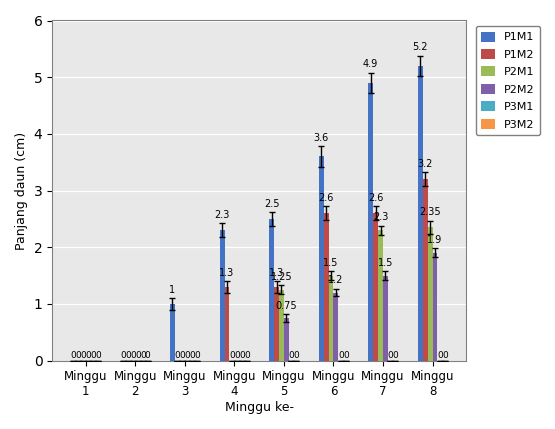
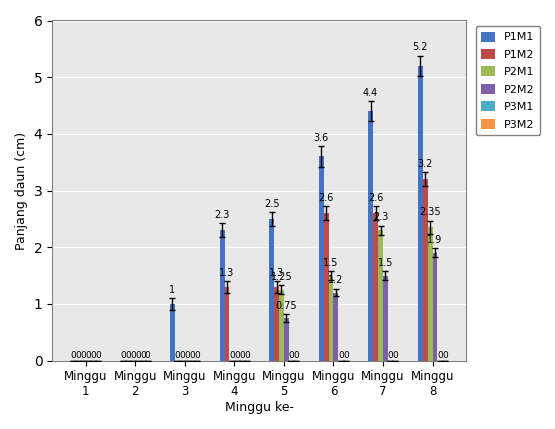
P1M1/Minggu 7: 4.9 -> 4.4
